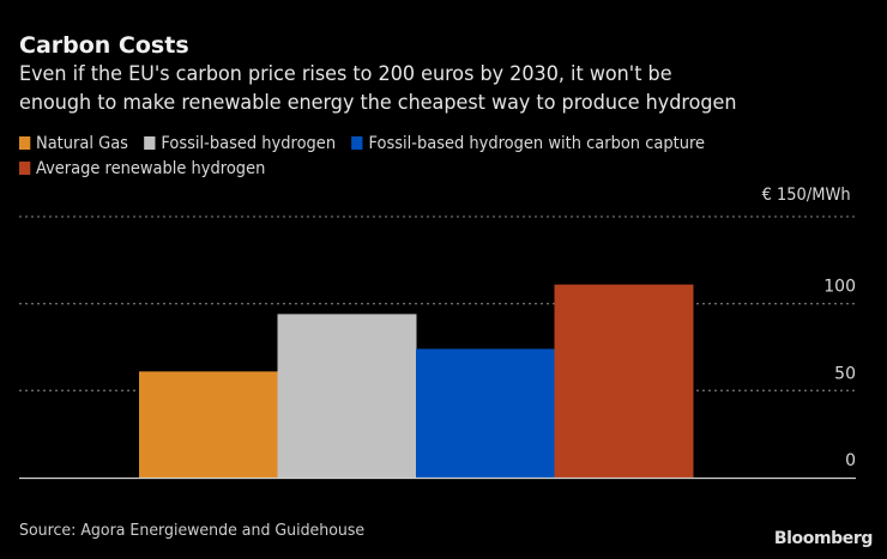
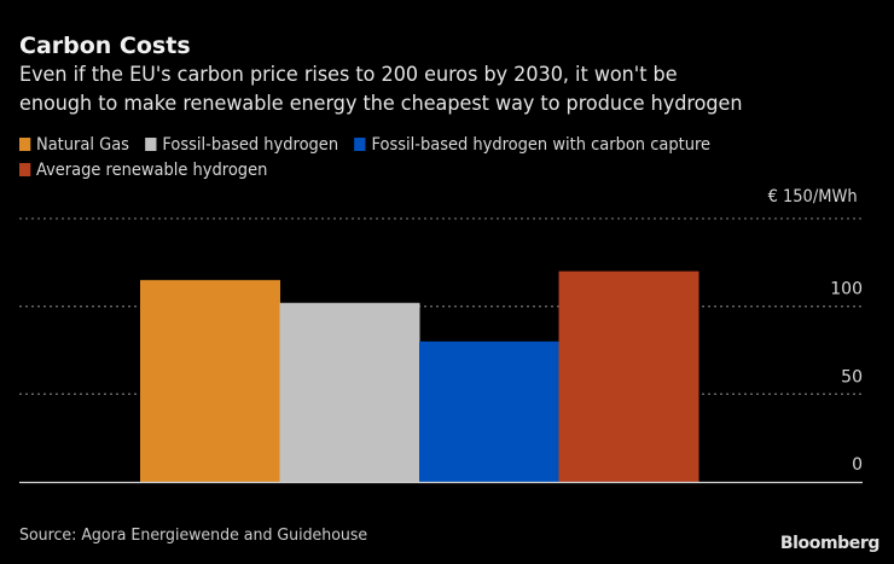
Natural Gas: 61 -> 115
Fossil-based hydrogen: 94 -> 102
Fossil-based hydrogen with carbon capture: 74 -> 80
Average renewable hydrogen: 111 -> 120
